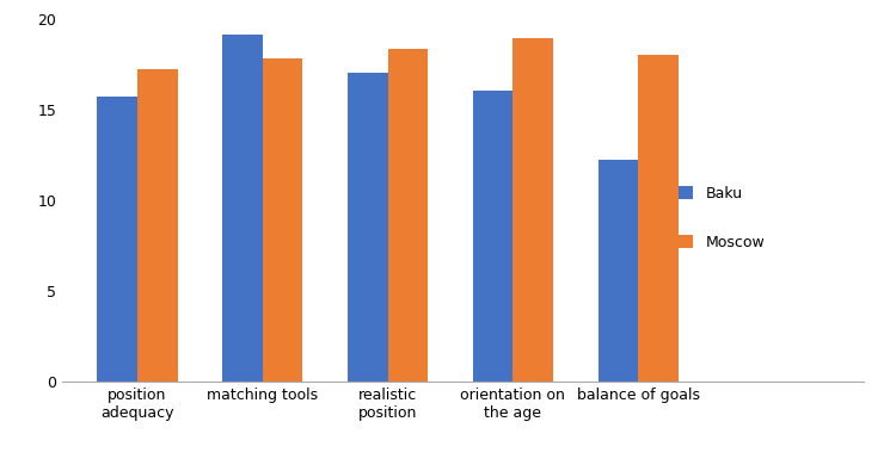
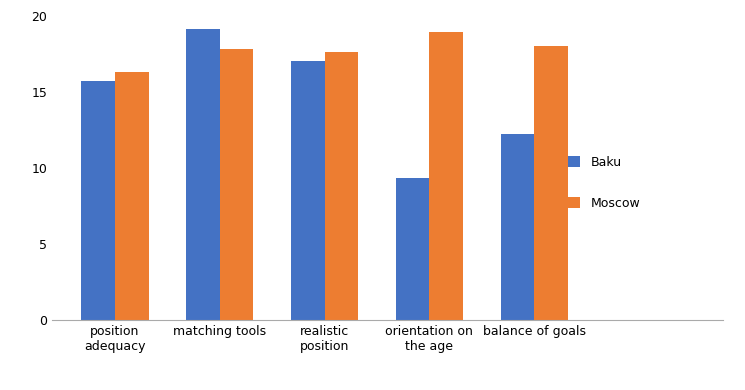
Moscow/position adequacy: 17.2 -> 16.3
Moscow/realistic position: 18.3 -> 17.6
Baku/orientation on the age: 16.0 -> 9.3
